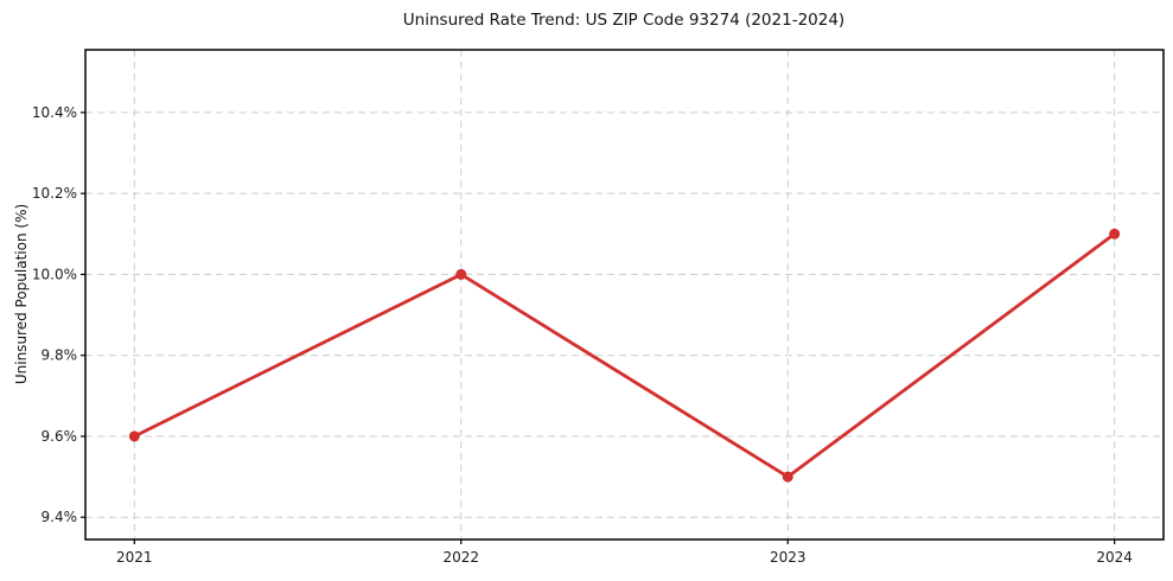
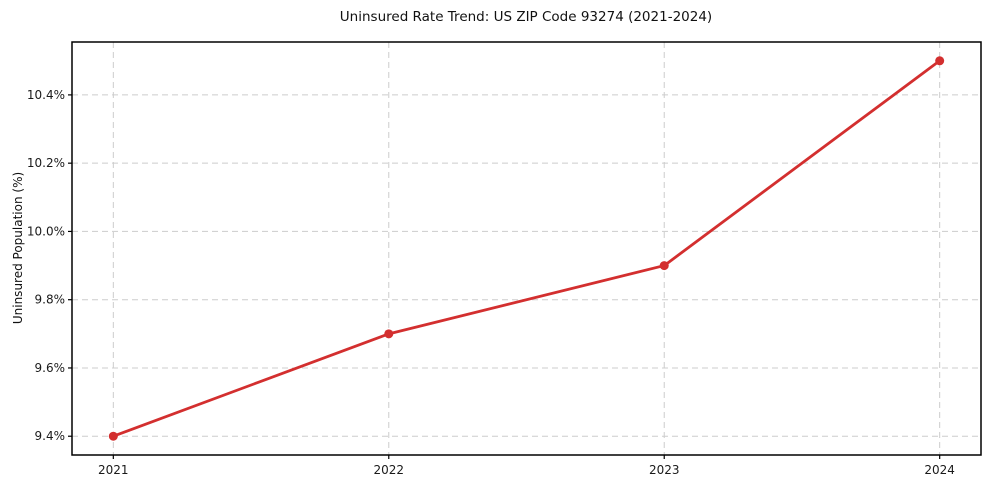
2021: 9.6% -> 9.4%
2022: 10.0% -> 9.7%
2023: 9.5% -> 9.9%
2024: 10.1% -> 10.5%
